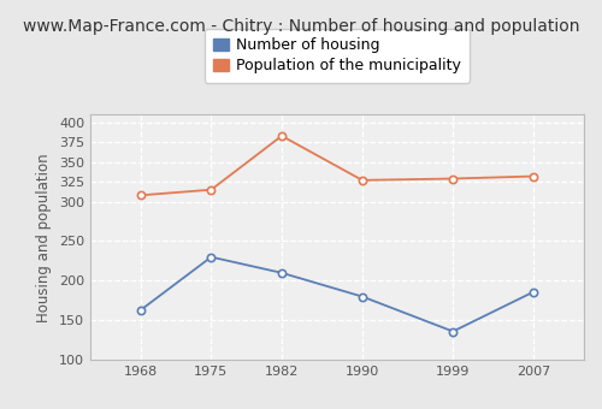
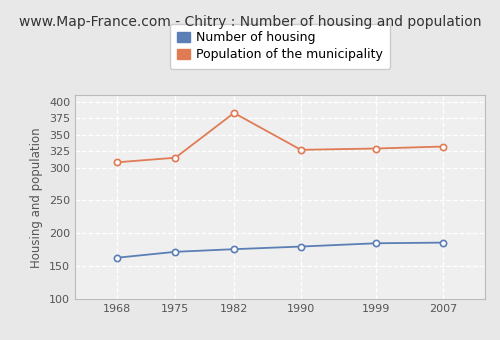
Number of housing/1975: 230 -> 172
Number of housing/1982: 210 -> 176
Number of housing/1999: 136 -> 185
